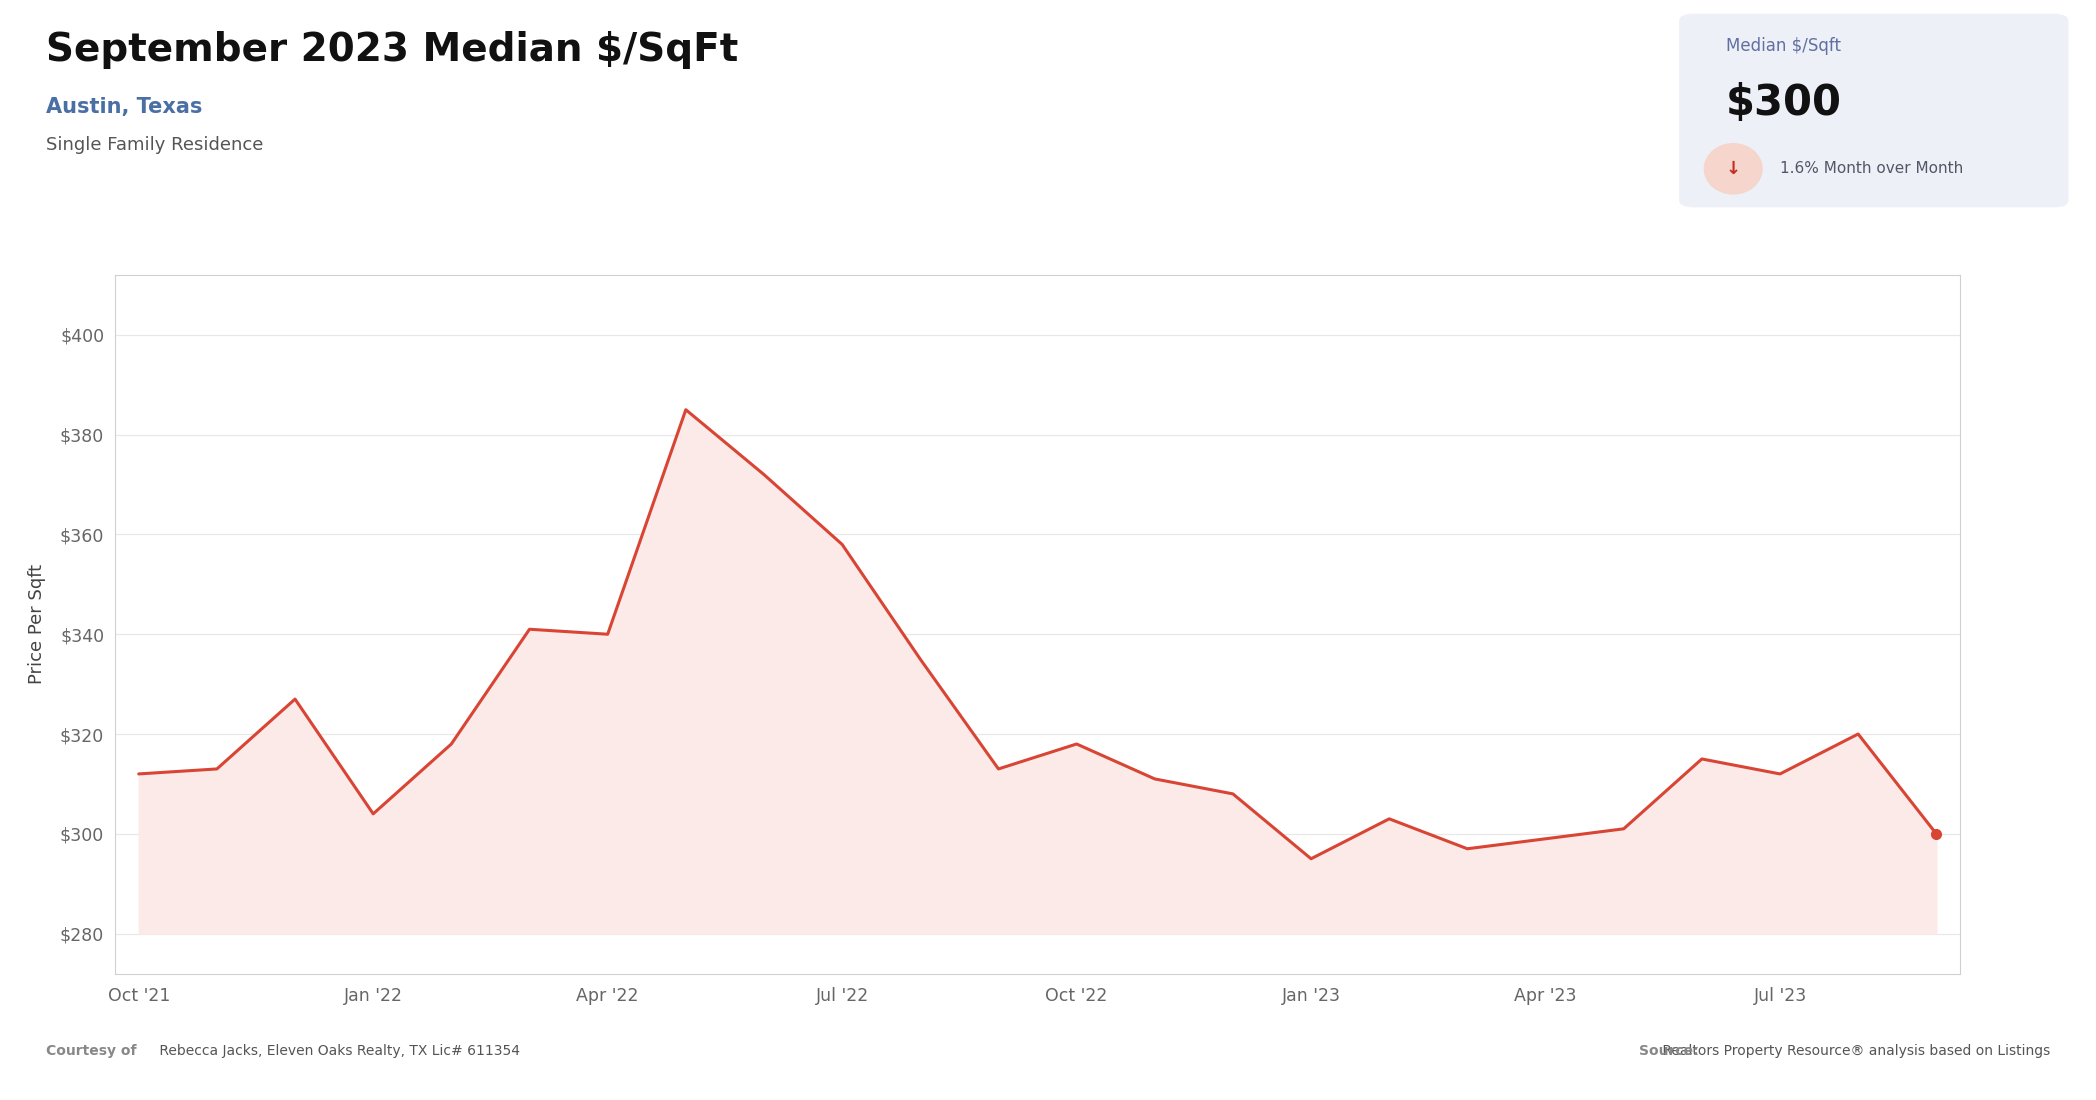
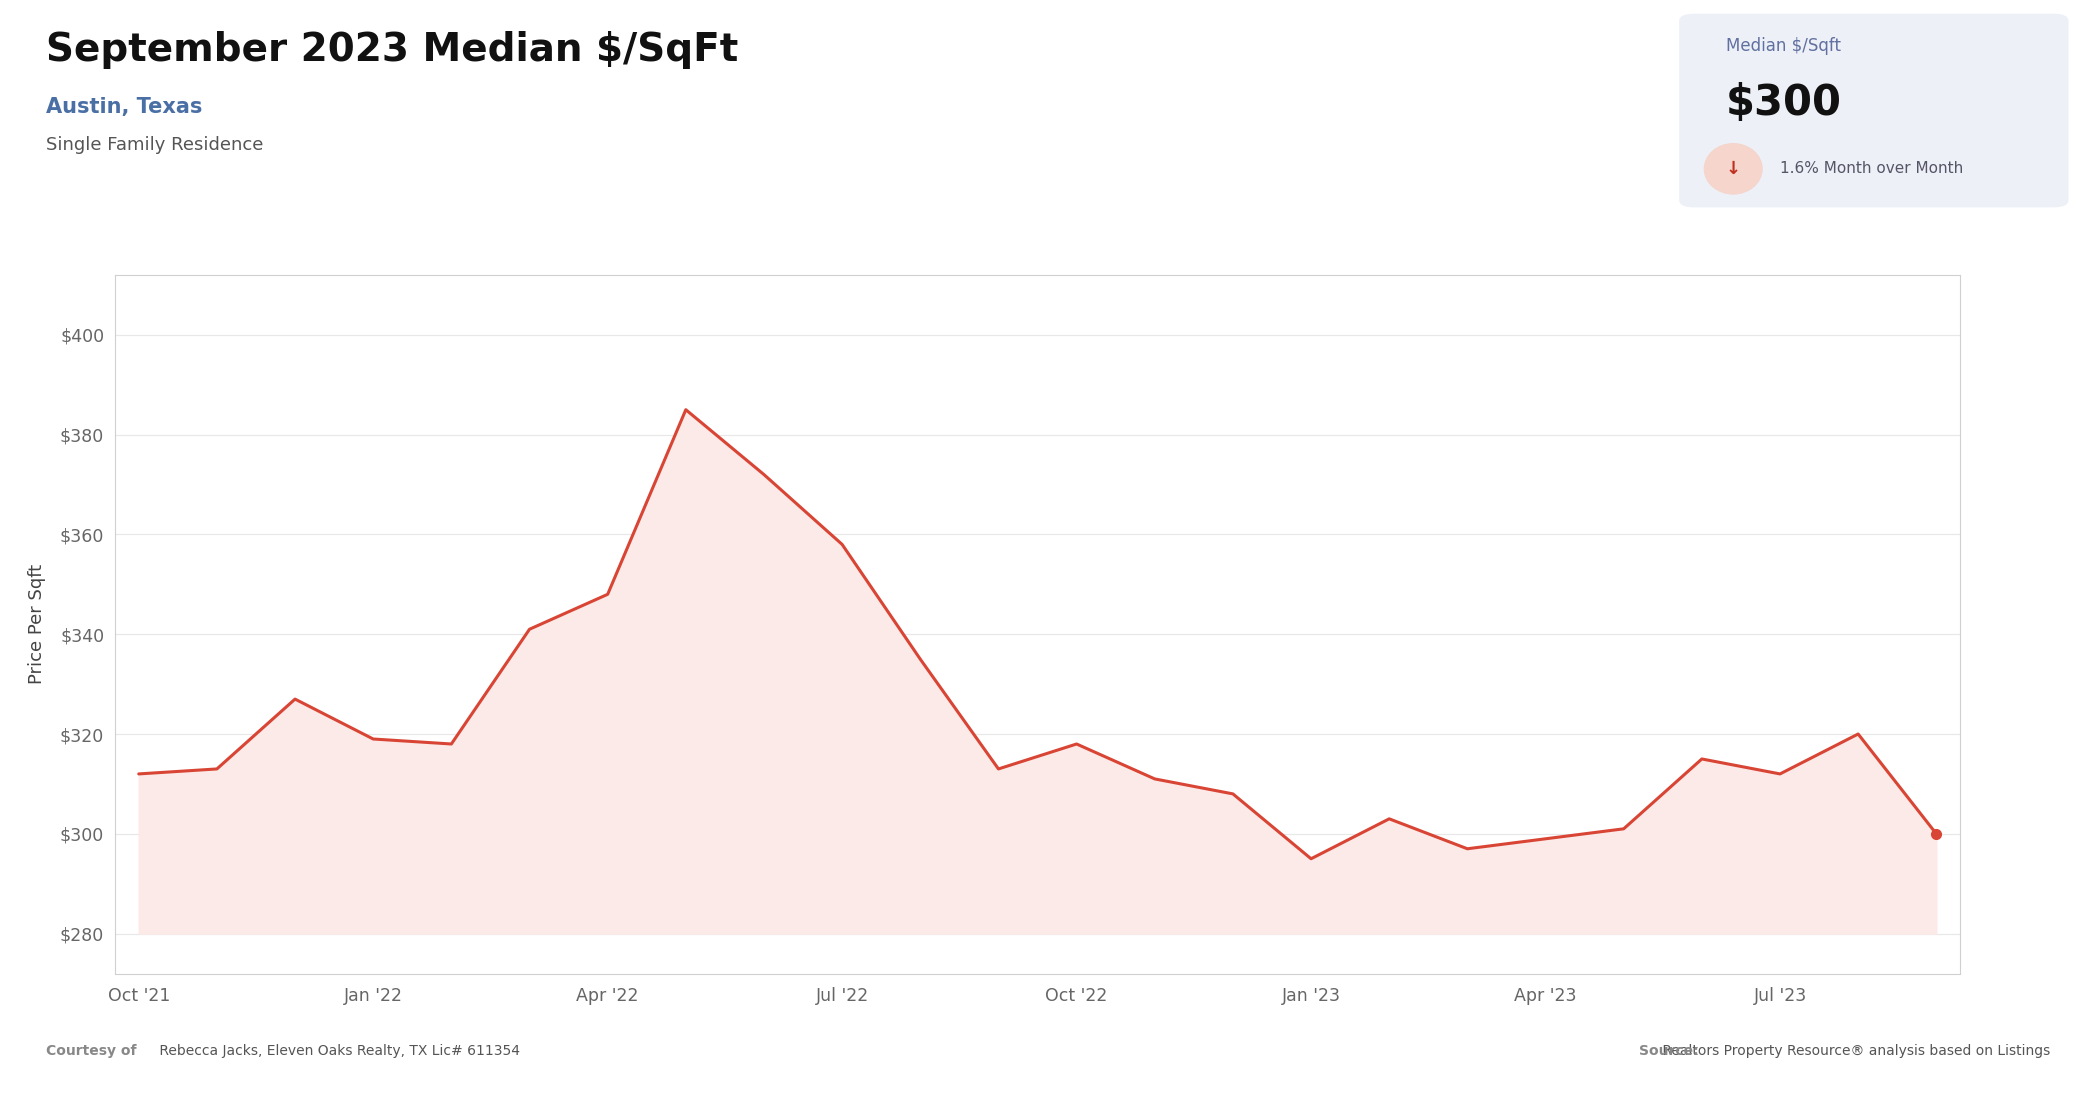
Jan '22: $304 -> $319
Apr '22: $340 -> $348
